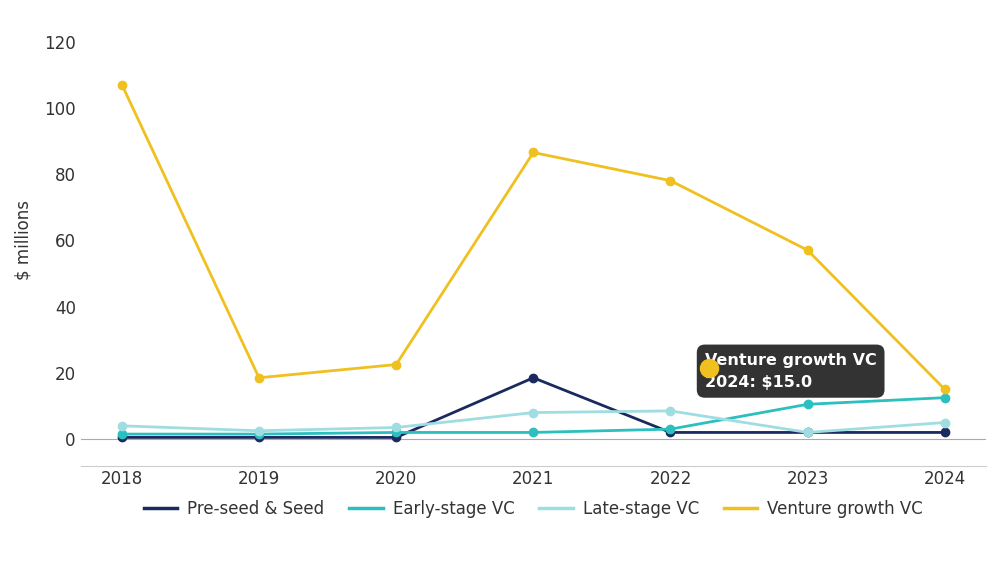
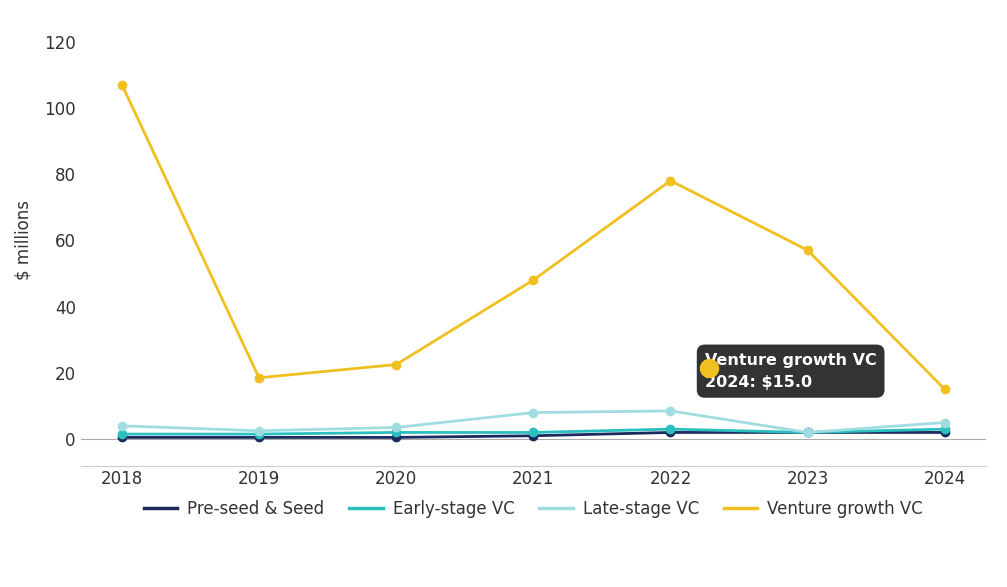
Pre-seed & Seed/2021: 18.5 -> 1.0
Venture growth VC/2021: 86.5 -> 48.0
Early-stage VC/2023: 10.5 -> 2.0
Early-stage VC/2024: 12.5 -> 3.0
